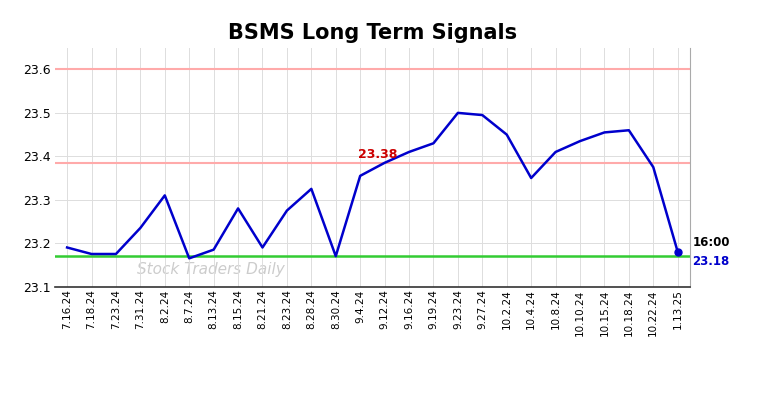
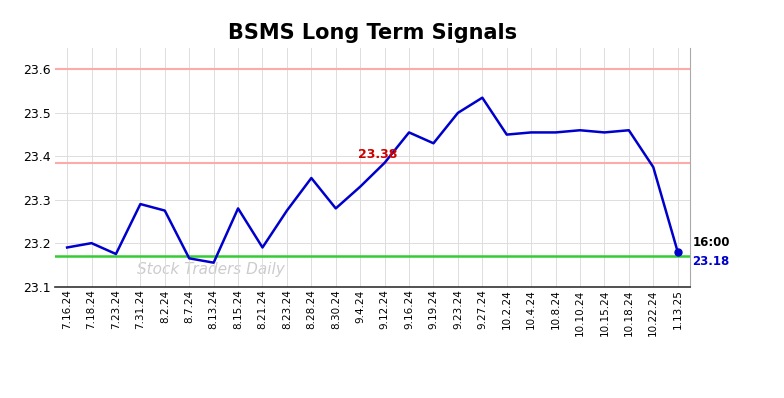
7.18.24: 23.175 -> 23.200
7.31.24: 23.235 -> 23.290
8.2.24: 23.310 -> 23.275
8.13.24: 23.185 -> 23.155
8.28.24: 23.325 -> 23.350
8.30.24: 23.170 -> 23.280
9.4.24: 23.355 -> 23.330
9.16.24: 23.410 -> 23.455
9.27.24: 23.495 -> 23.535
10.4.24: 23.350 -> 23.455
10.8.24: 23.410 -> 23.455
10.10.24: 23.435 -> 23.460
